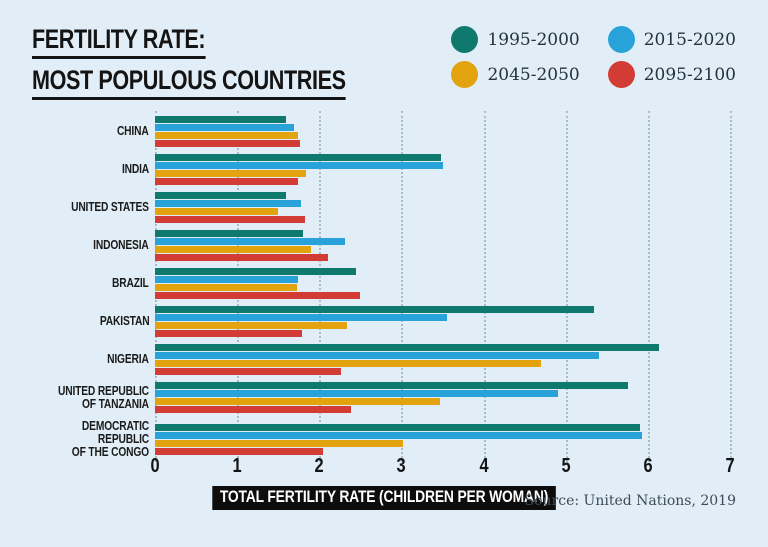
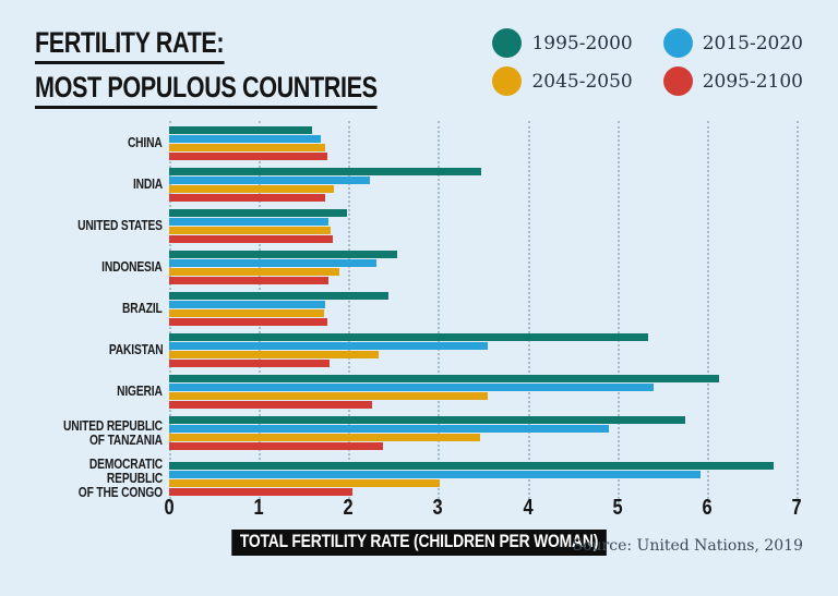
2015-2020/INDIA: 3.5 -> 2.2
1995-2000/UNITED STATES: 1.6 -> 2.0
2045-2050/UNITED STATES: 1.5 -> 1.8
1995-2000/INDONESIA: 1.8 -> 2.5
2095-2100/INDONESIA: 2.1 -> 1.8
2095-2100/BRAZIL: 2.5 -> 1.8
2045-2050/NIGERIA: 4.7 -> 3.6
1995-2000/DEMOCRATIC REPUBLIC OF THE CONGO: 5.9 -> 6.8
